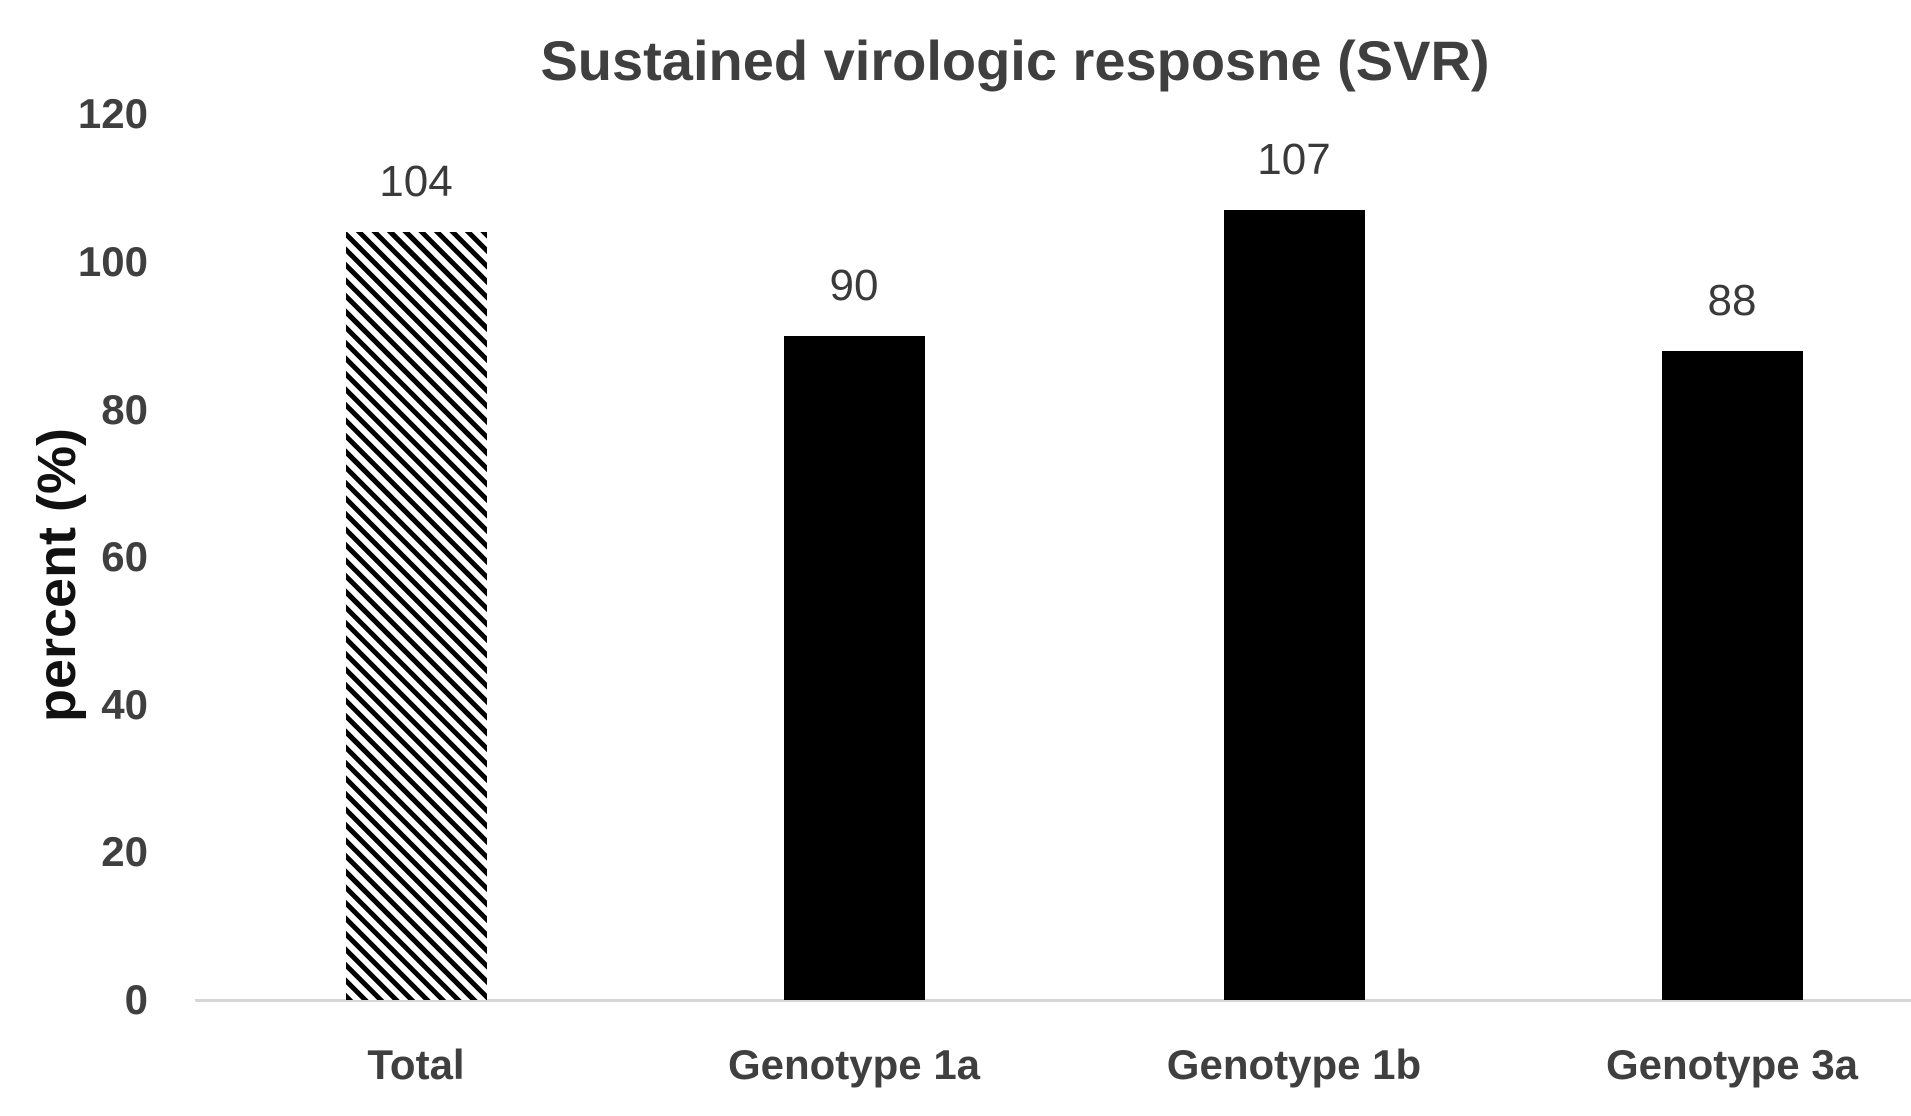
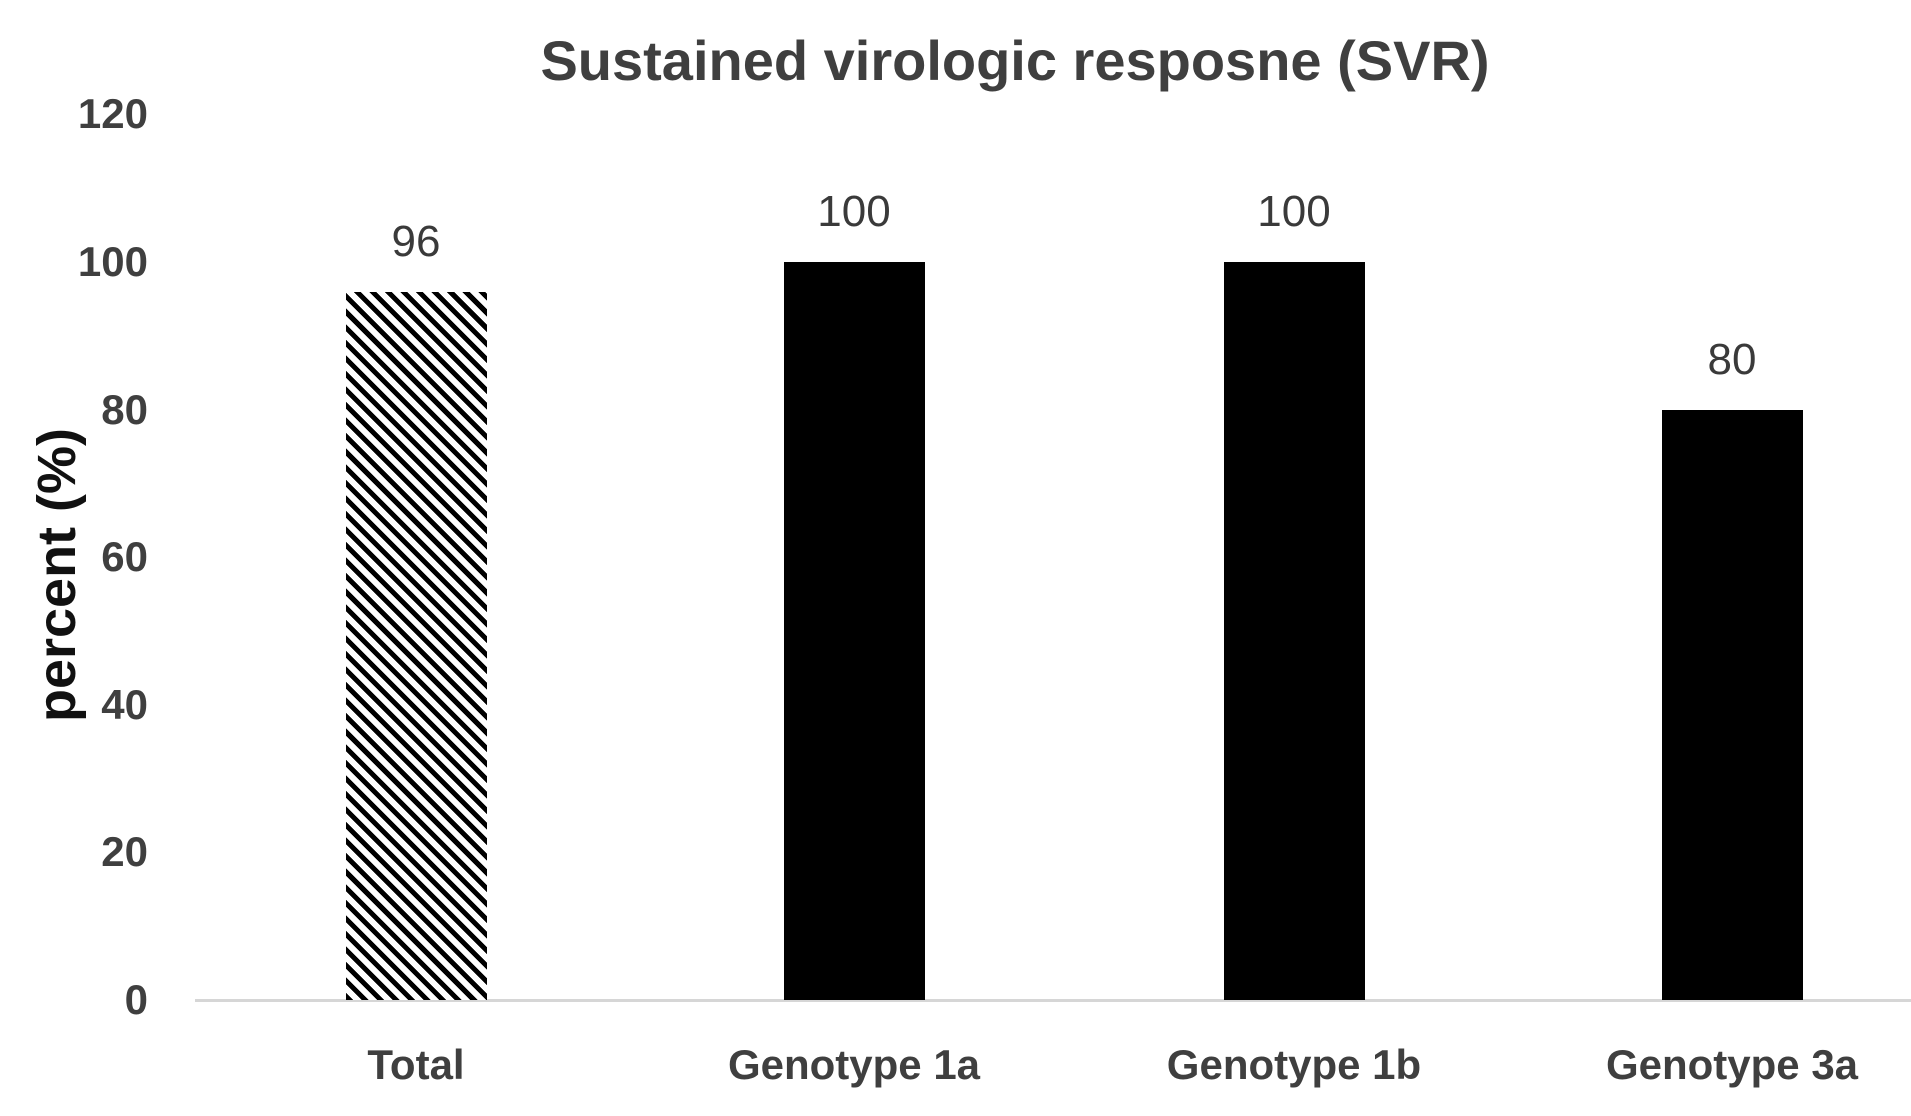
Total: 104 -> 96
Genotype 1a: 90 -> 100
Genotype 1b: 107 -> 100
Genotype 3a: 88 -> 80
